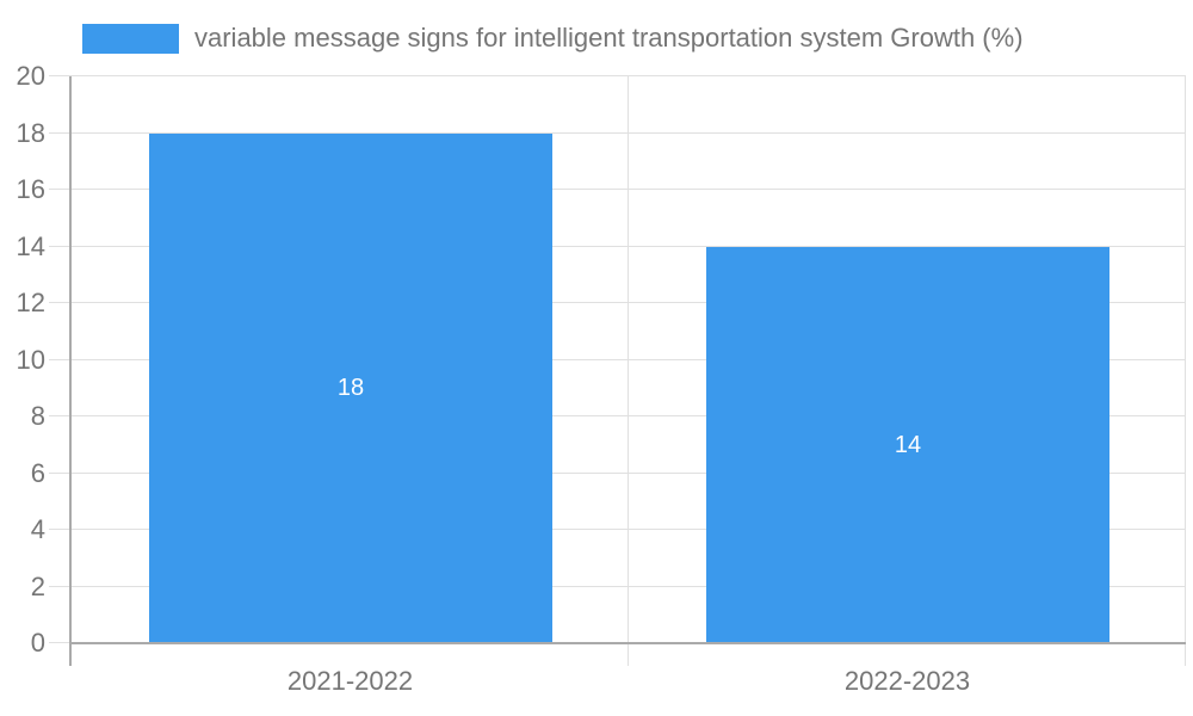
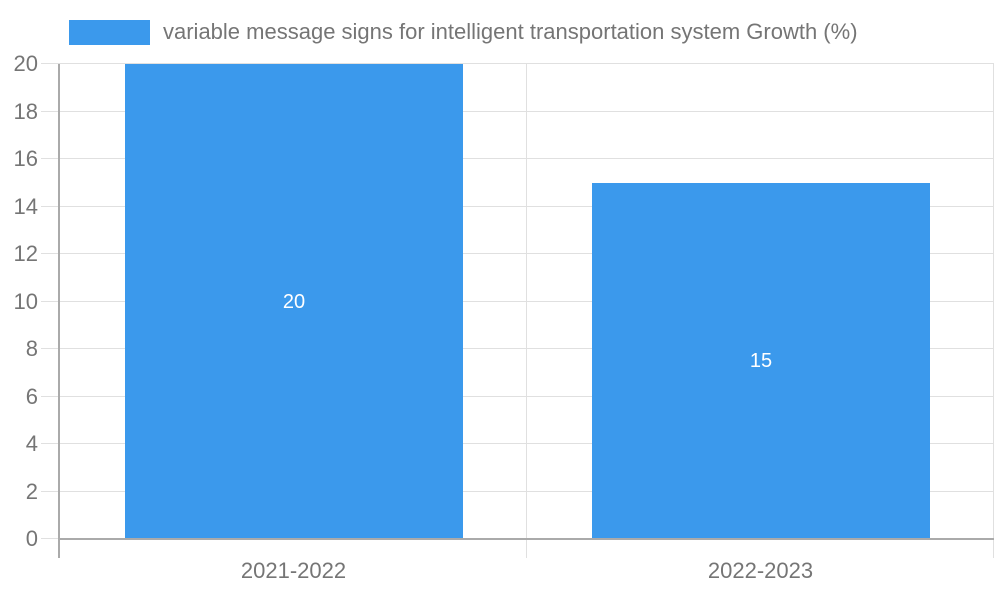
2021-2022: 18 -> 20
2022-2023: 14 -> 15
